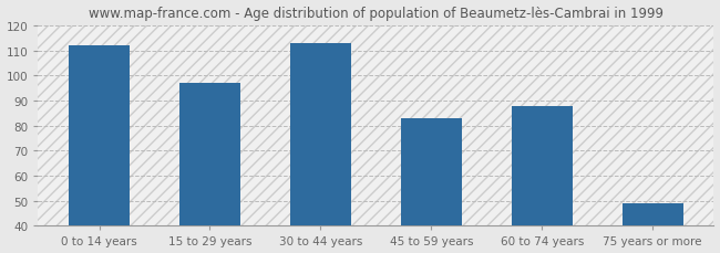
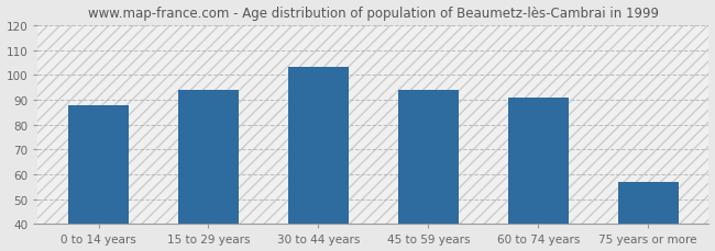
0 to 14 years: 112 -> 88
15 to 29 years: 97 -> 94
30 to 44 years: 113 -> 103
45 to 59 years: 83 -> 94
60 to 74 years: 88 -> 91
75 years or more: 49 -> 57
